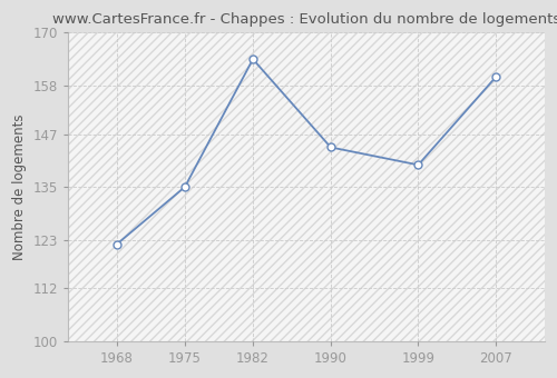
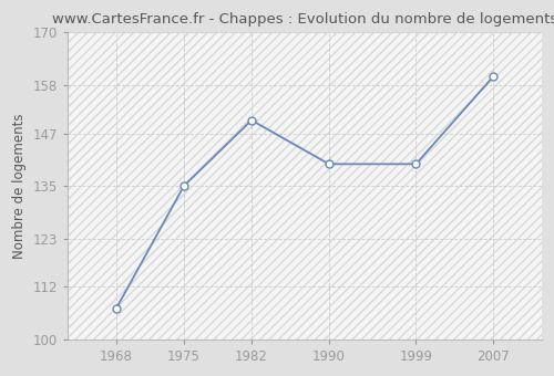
1968: 122 -> 107
1982: 164 -> 150
1990: 144 -> 140
